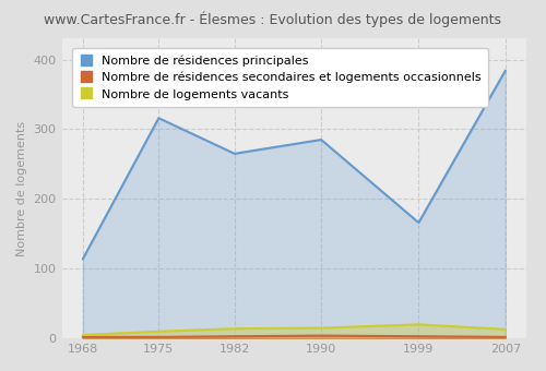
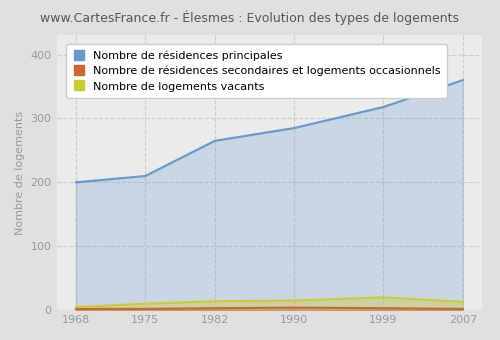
Nombre de résidences principales/1968: 114 -> 200
Nombre de résidences principales/1975: 316 -> 210
Nombre de résidences principales/1999: 166 -> 318
Nombre de résidences principales/2007: 384 -> 360
